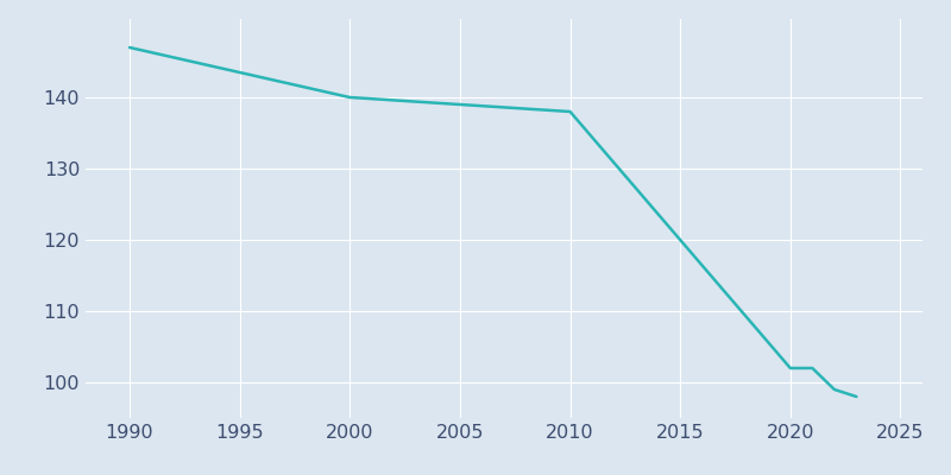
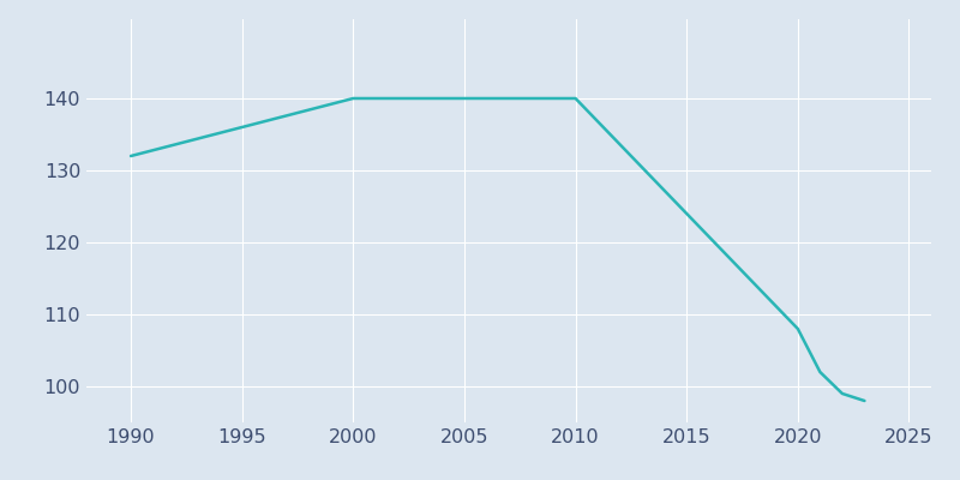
1990: 147 -> 132
2010: 138 -> 140
2020: 102 -> 108
